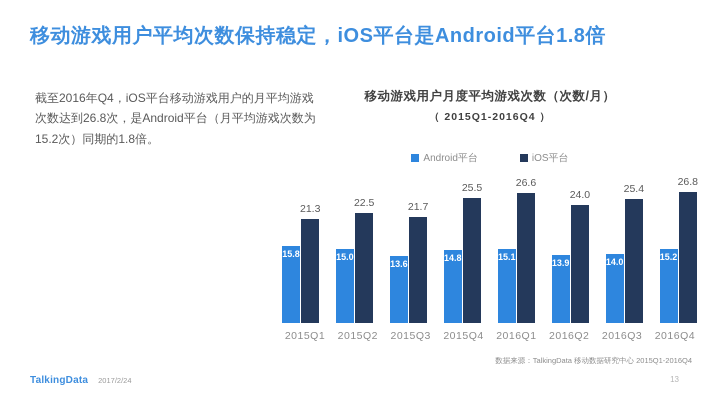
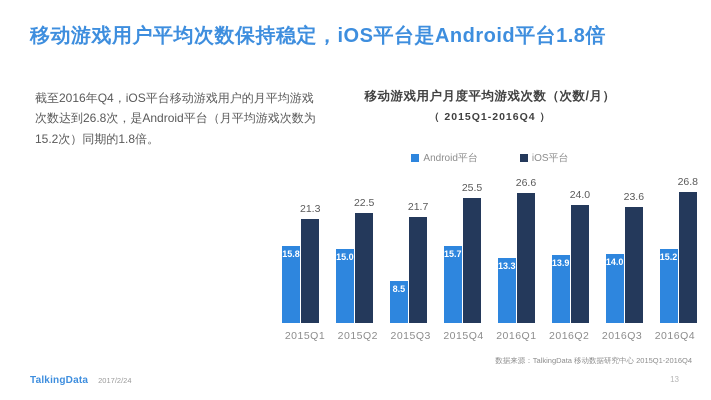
Android平台/2015Q3: 13.6 -> 8.5
Android平台/2015Q4: 14.8 -> 15.7
Android平台/2016Q1: 15.1 -> 13.3
iOS平台/2016Q3: 25.4 -> 23.6
